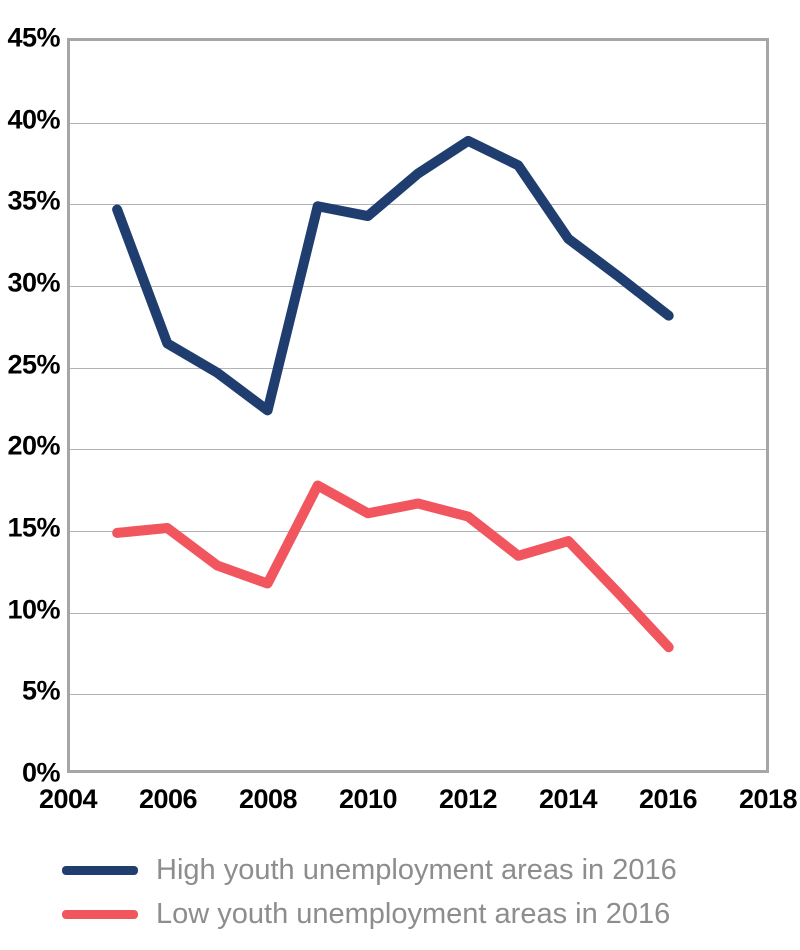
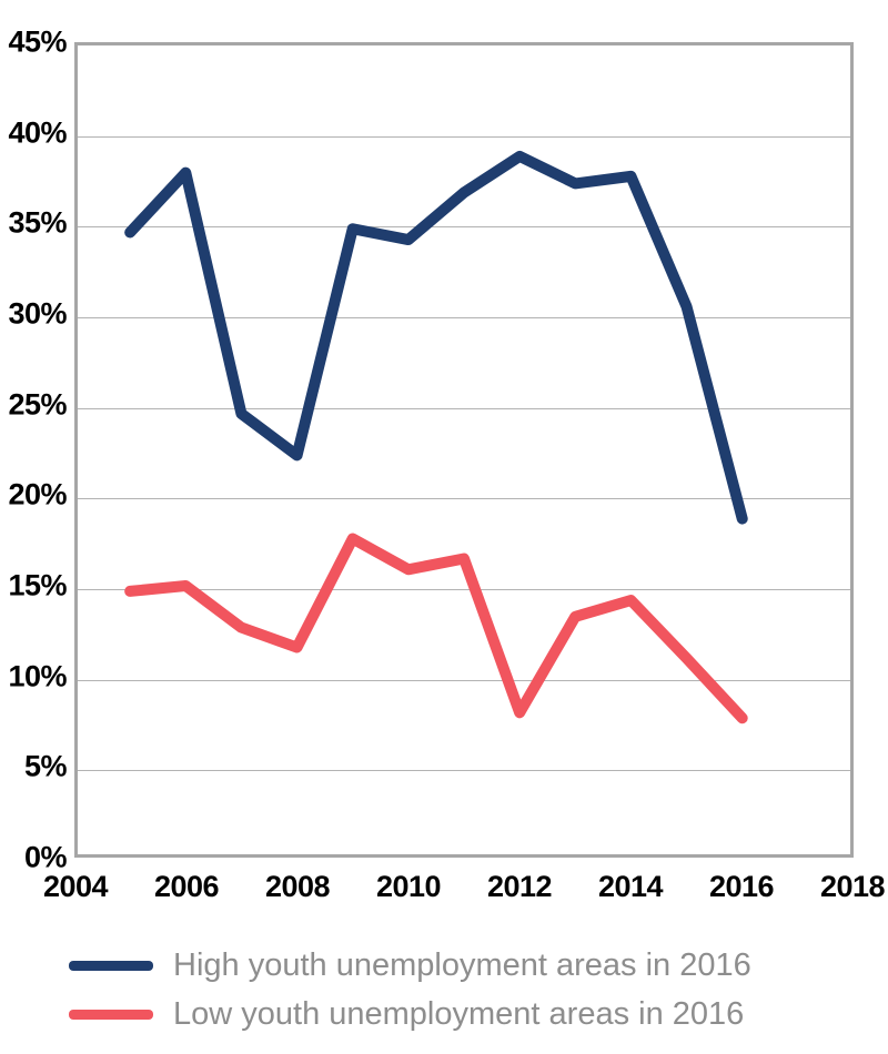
High youth unemployment areas in 2016/2006: 26.3% -> 37.8%
Low youth unemployment areas in 2016/2012: 15.7% -> 8.0%
High youth unemployment areas in 2016/2014: 32.7% -> 37.6%
High youth unemployment areas in 2016/2016: 28.0% -> 18.7%
